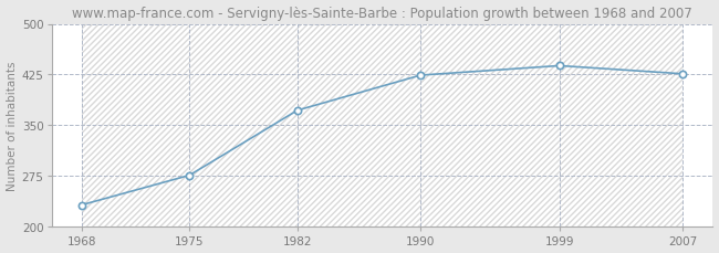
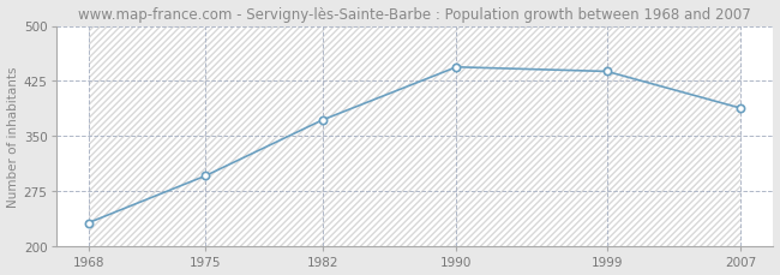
1975: 276 -> 296
1990: 424 -> 444
2007: 426 -> 388
